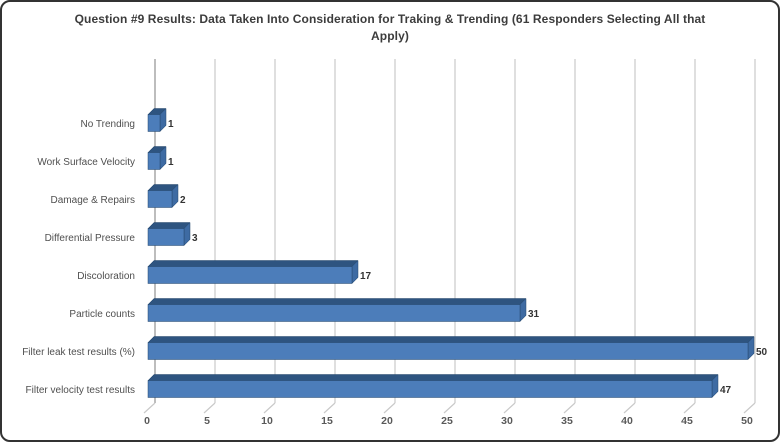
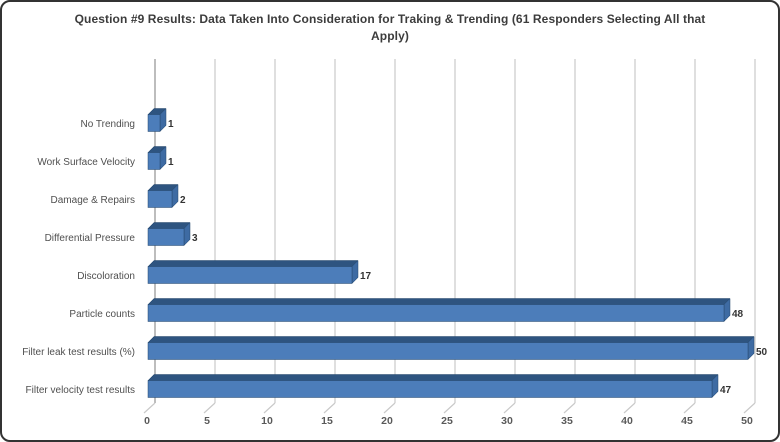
Particle counts: 31 -> 48
